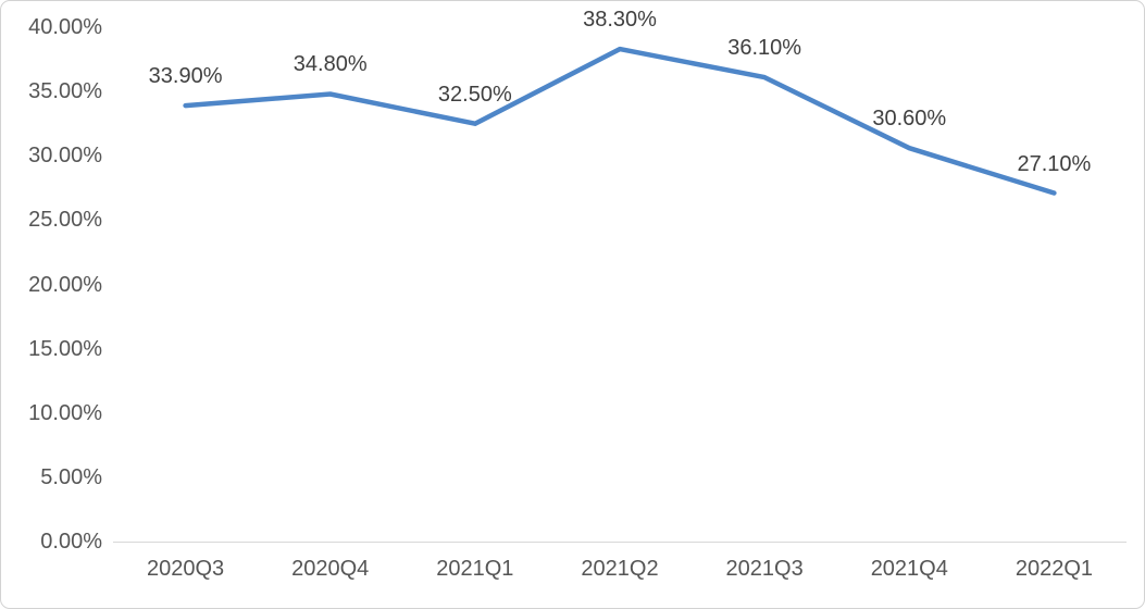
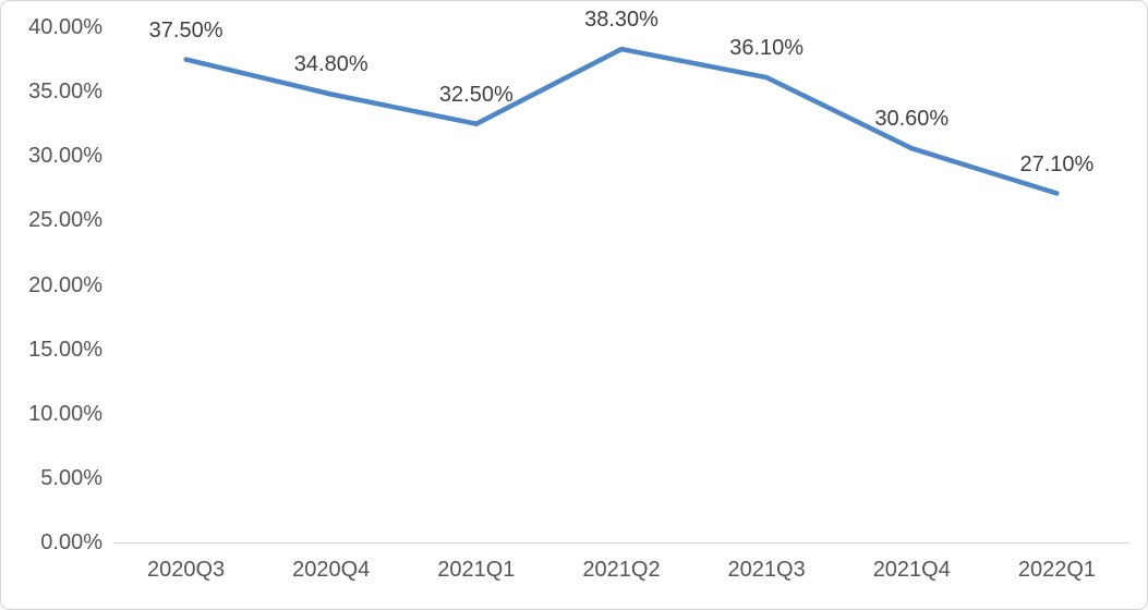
2020Q3: 33.90% -> 37.50%
